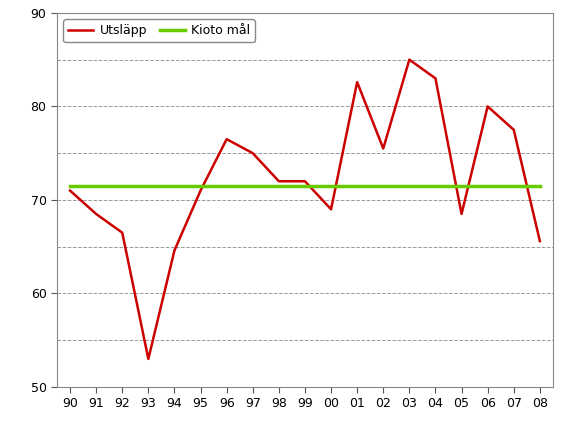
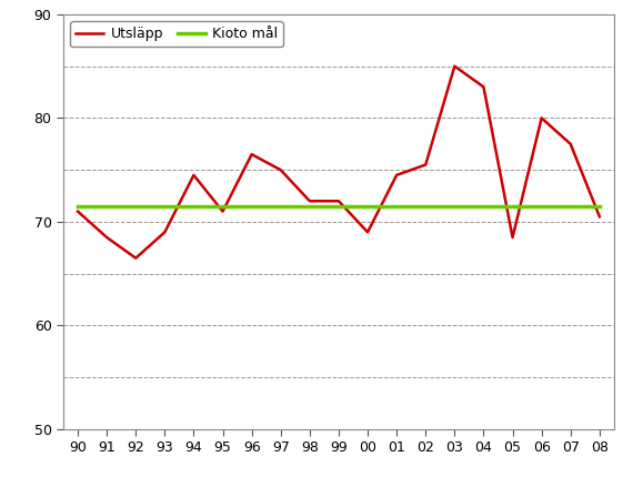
93: 53.0 -> 69.0
94: 64.6 -> 74.5
01: 82.6 -> 74.5
08: 65.6 -> 70.5
